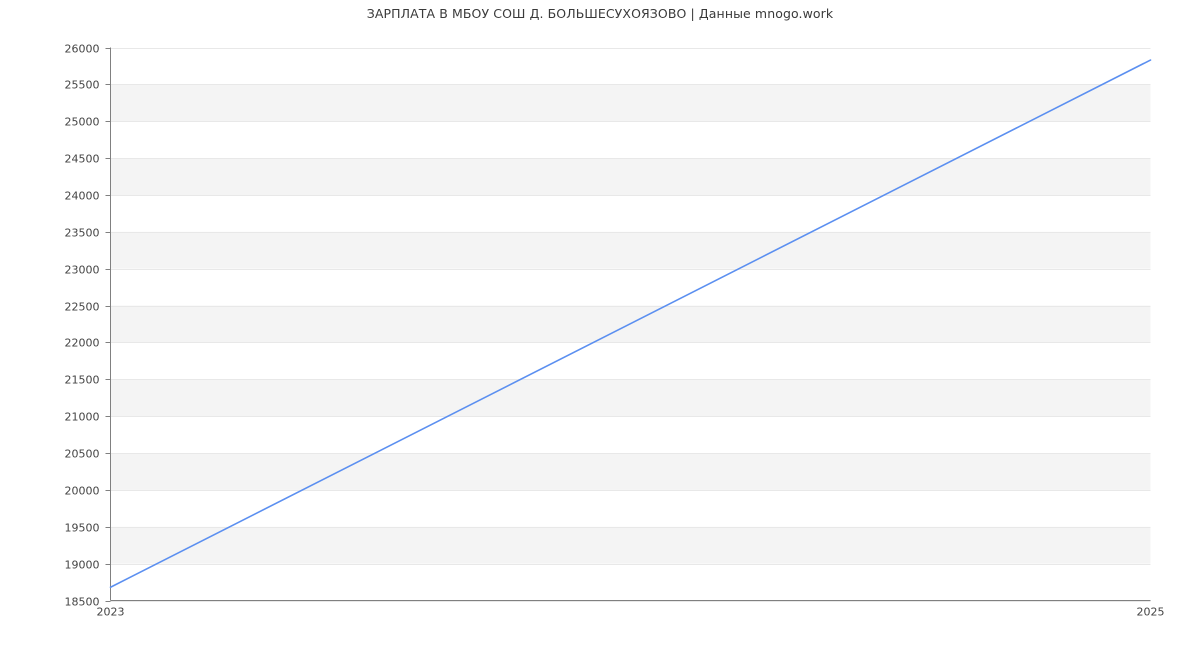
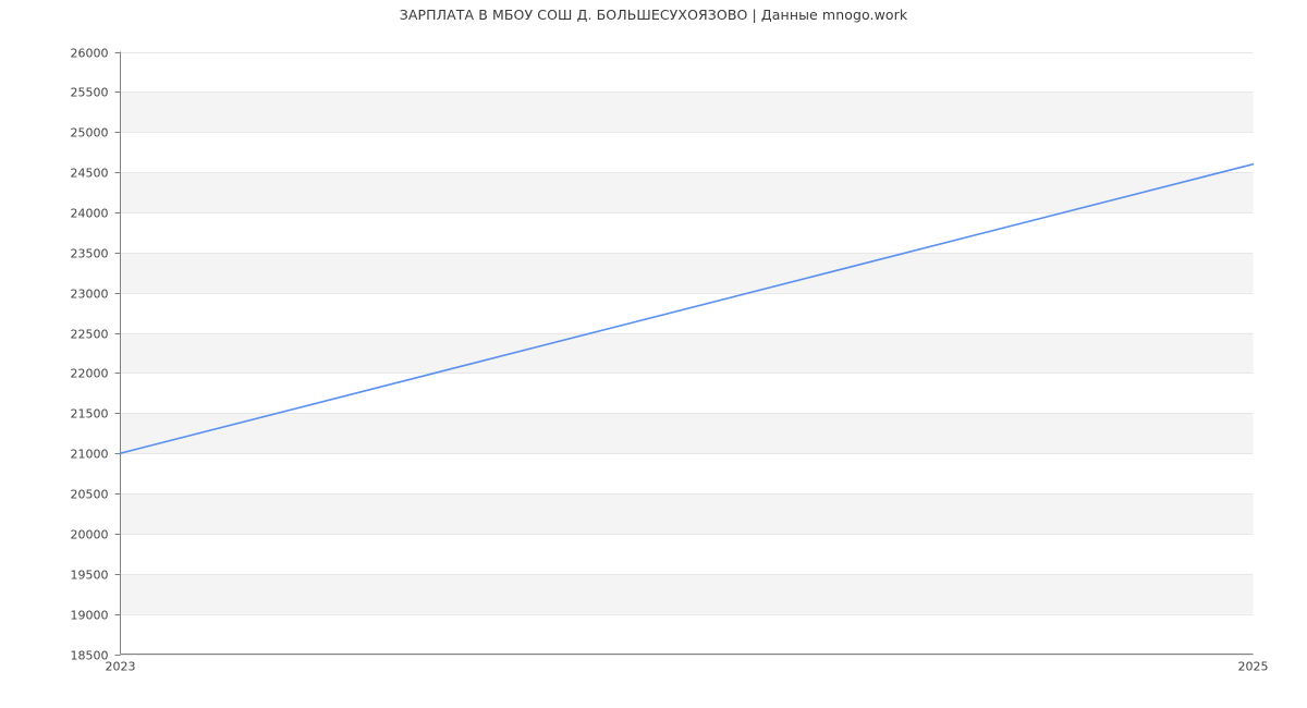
2023: 18700 -> 21000
2025: 25800 -> 24600
